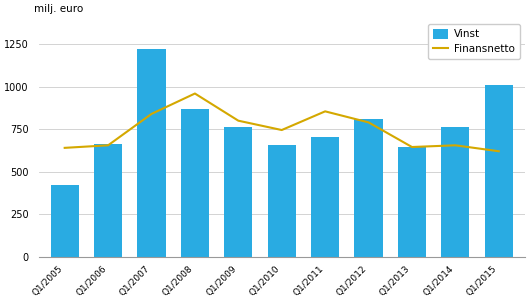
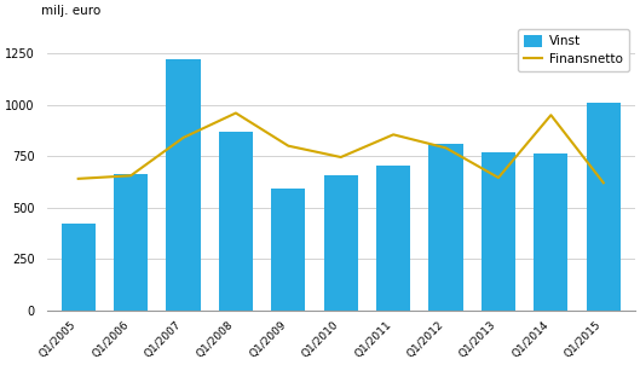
Vinst/Q1/2009: 760 -> 590
Vinst/Q1/2013: 640 -> 770
Finansnetto/Q1/2014: 660 -> 950
